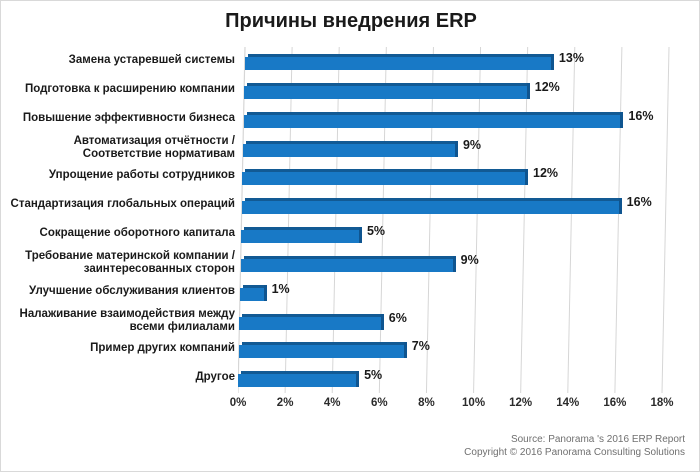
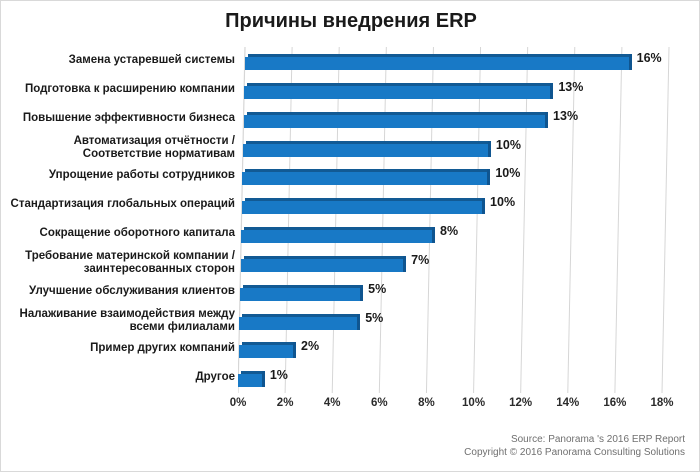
Замена устаревшей системы: 13% -> 16%
Подготовка к расширению компании: 12% -> 13%
Повышение эффективности бизнеса: 16% -> 13%
Автоматизация отчётности / Соответствие нормативам: 9% -> 10%
Упрощение работы сотрудников: 12% -> 10%
Стандартизация глобальных операций: 16% -> 10%
Сокращение оборотного капитала: 5% -> 8%
Требование материнской компании / заинтересованных сторон: 9% -> 7%
Улучшение обслуживания клиентов: 1% -> 5%
Налаживание взаимодействия между всеми филиалами: 6% -> 5%
Пример других компаний: 7% -> 2%
Другое: 5% -> 1%
